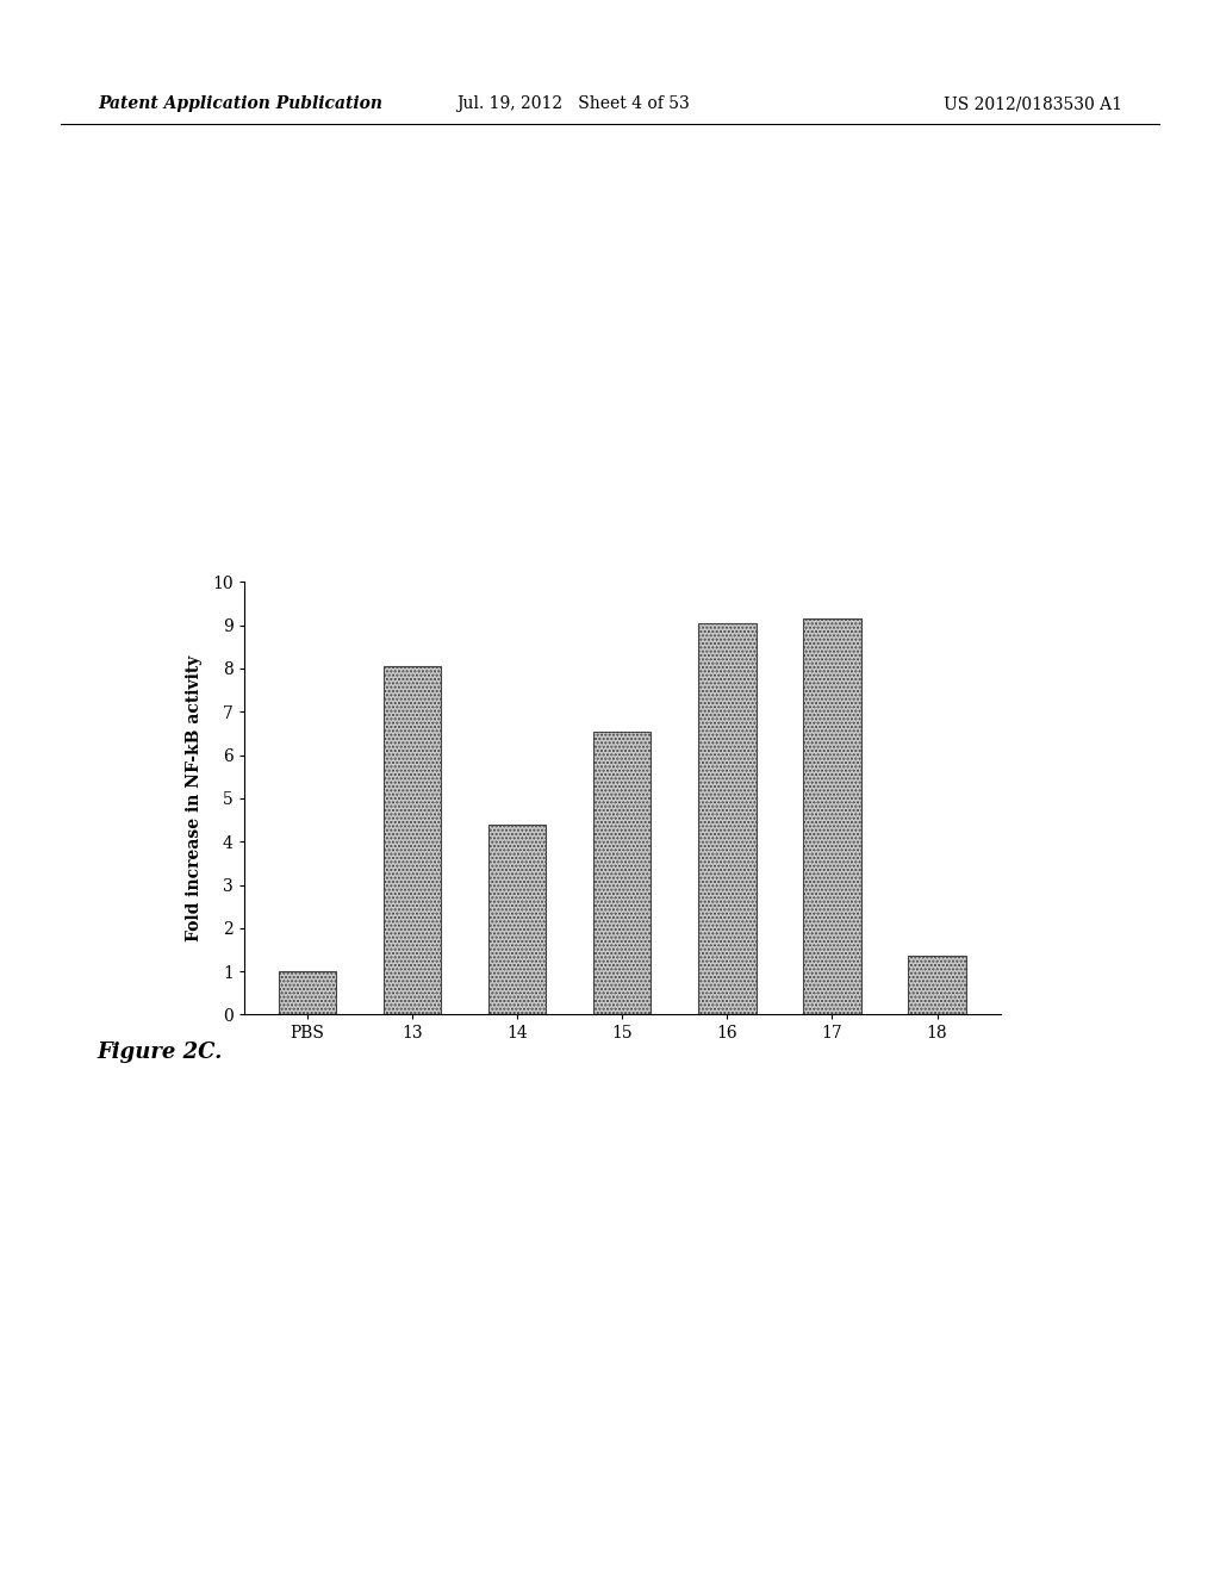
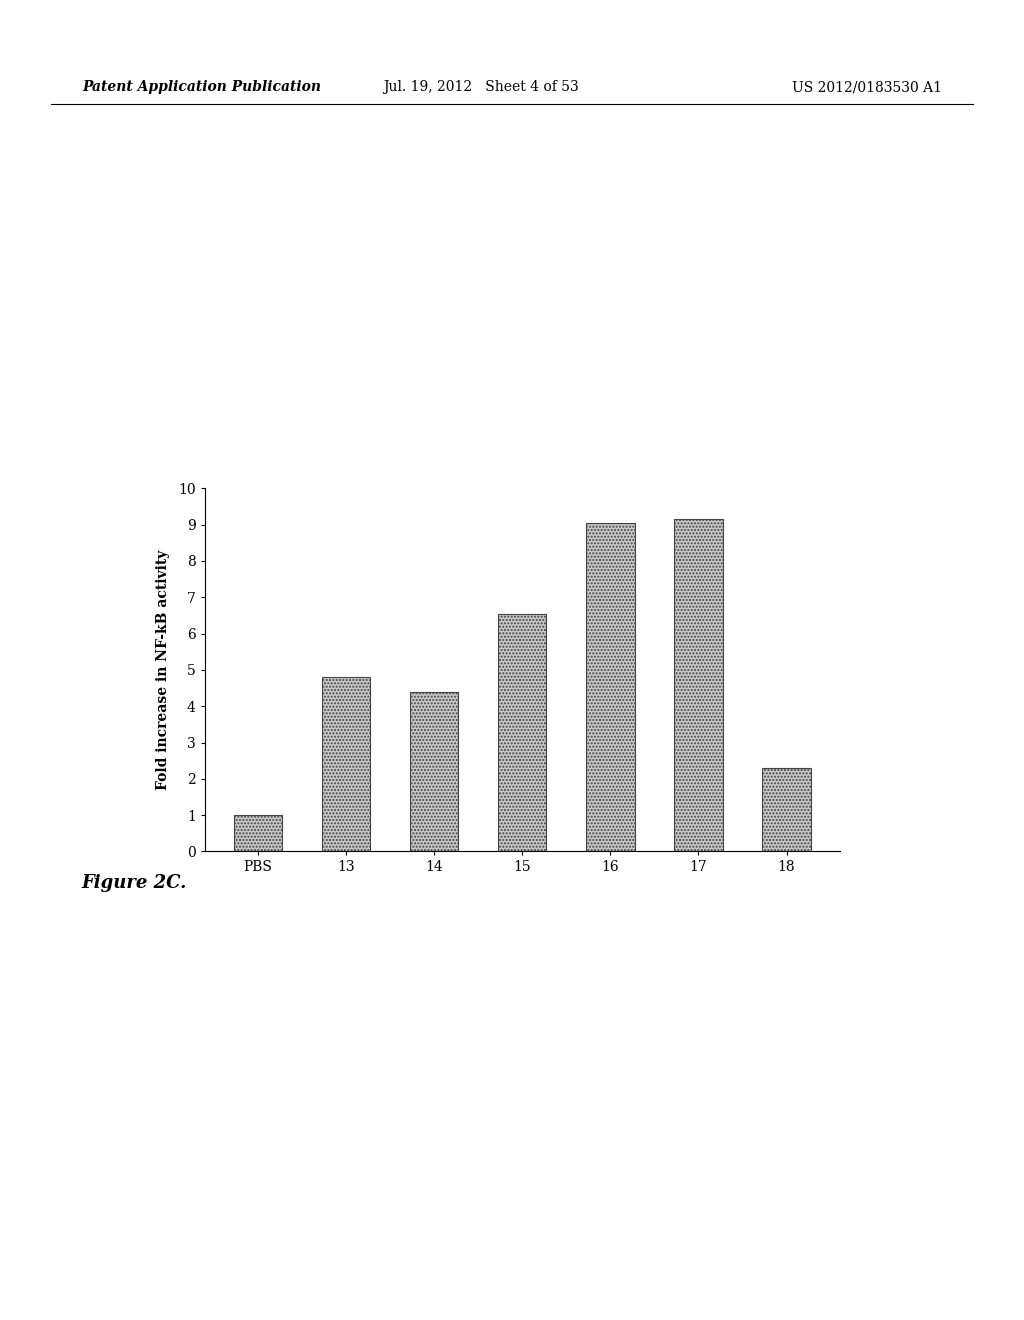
13: 8.05 -> 4.80
18: 1.35 -> 2.30
